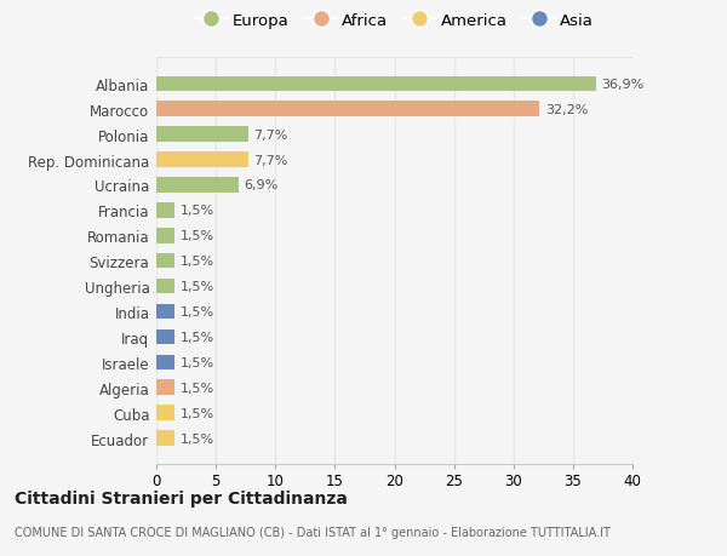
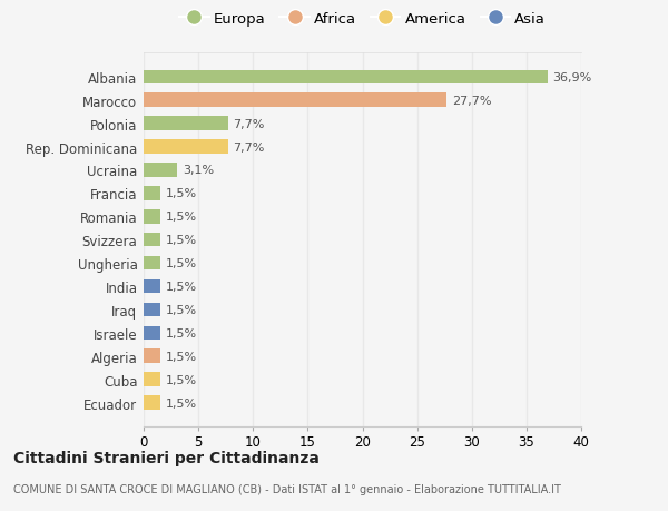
Marocco: 32,2% -> 27,7%
Ucraina: 6,9% -> 3,1%
